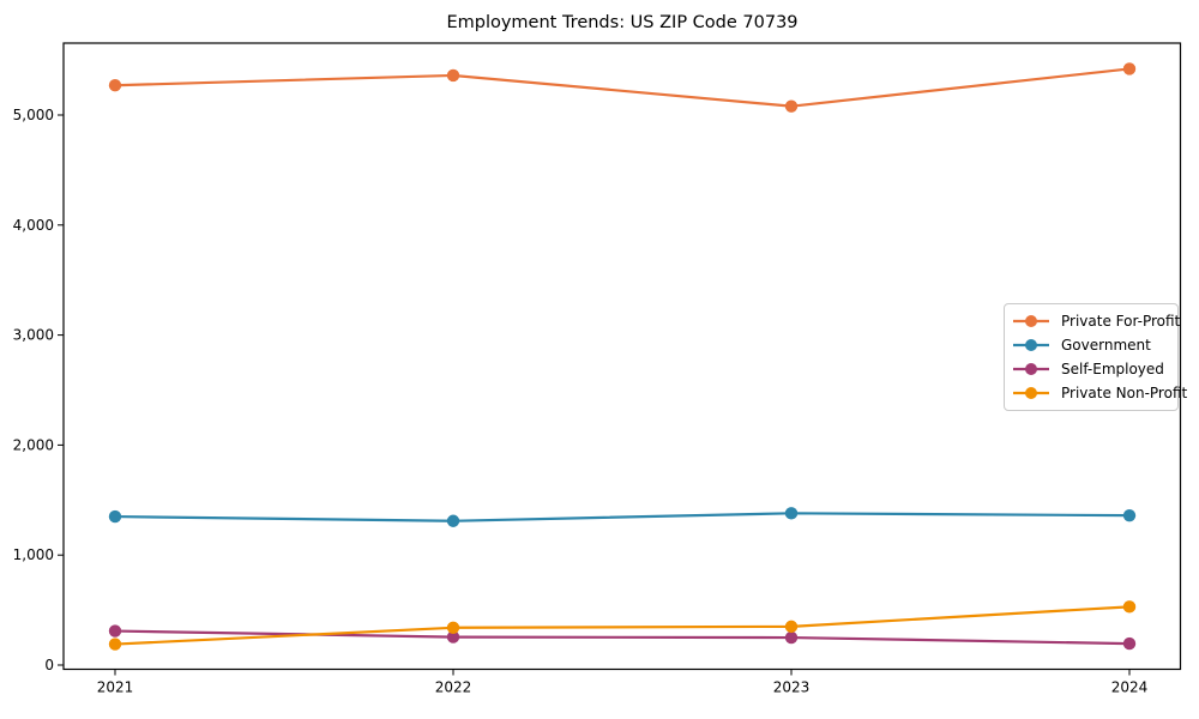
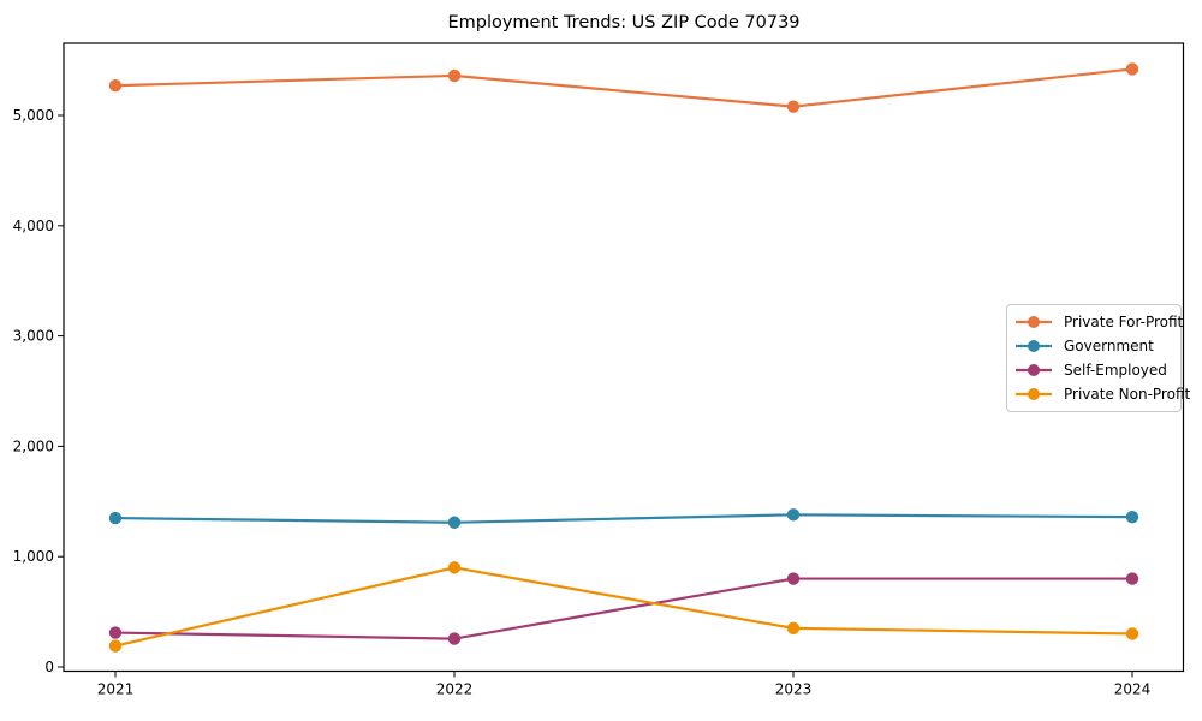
Private Non-Profit/2022: 300 -> 900
Self-Employed/2023: 200 -> 800
Self-Employed/2024: 200 -> 800
Private Non-Profit/2024: 500 -> 300
